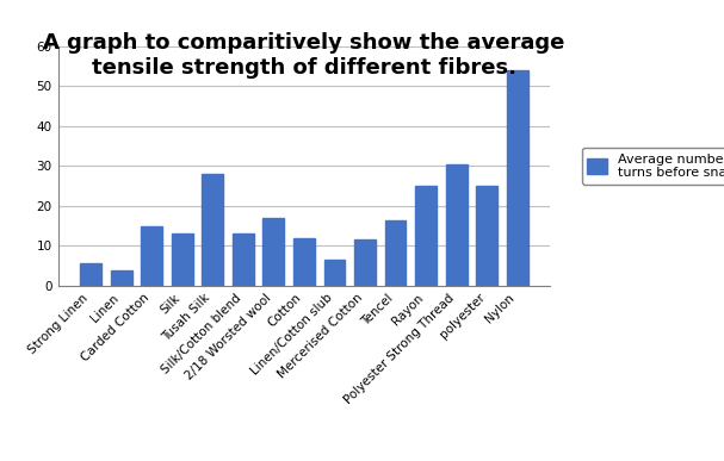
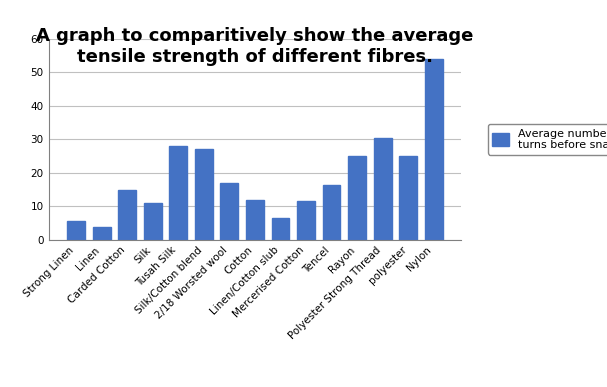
Silk: 13.0 -> 11.0
Silk/Cotton blend: 13.0 -> 27.0
